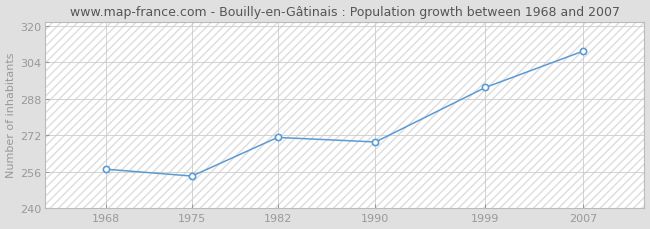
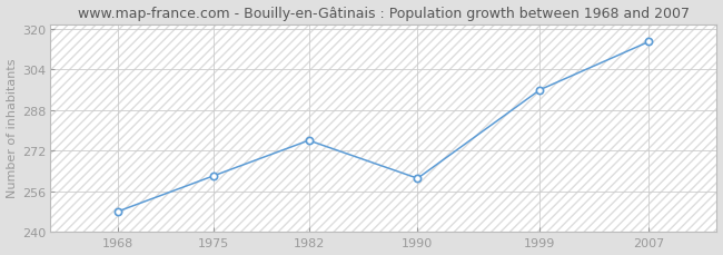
1968: 257 -> 248
1975: 254 -> 262
1982: 271 -> 276
1990: 269 -> 261
1999: 293 -> 296
2007: 309 -> 315
